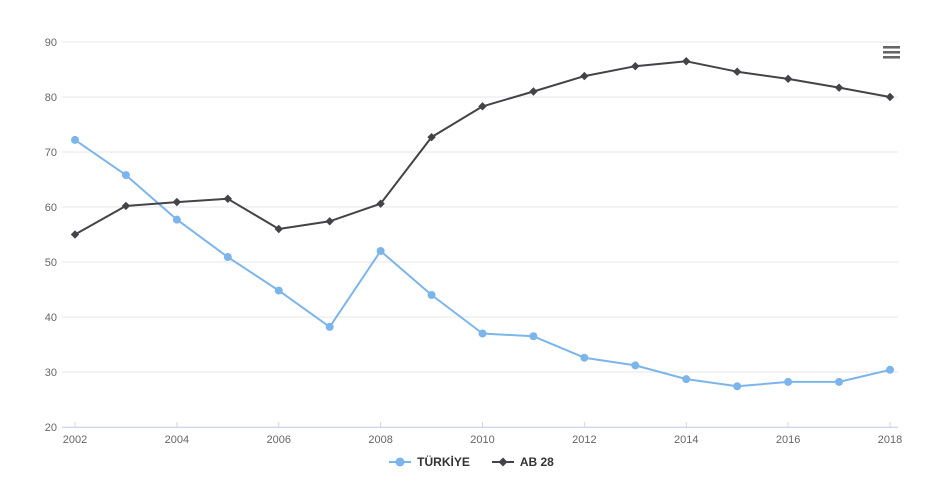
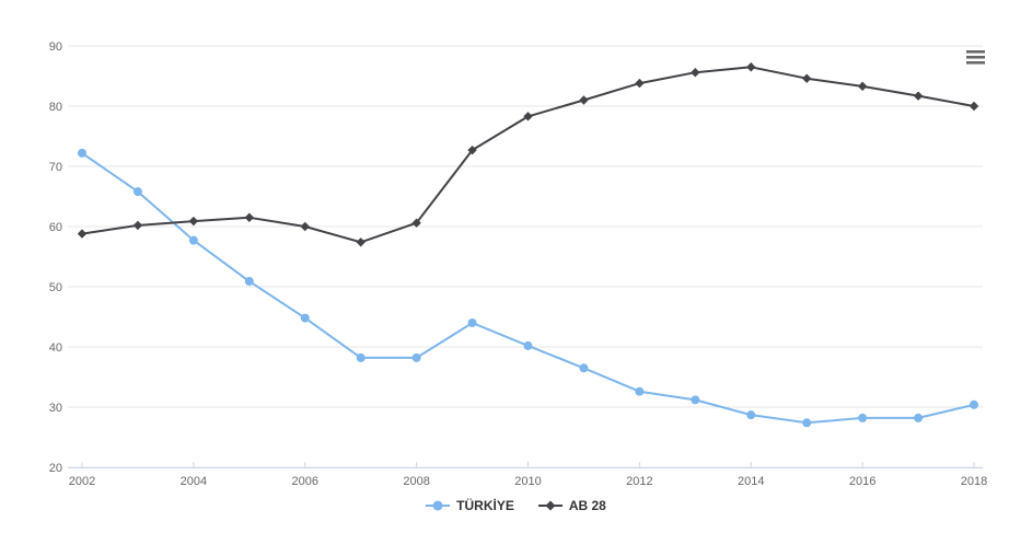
AB 28/2002: 55 -> 59
AB 28/2006: 56 -> 60
TÜRKİYE/2008: 52 -> 38
TÜRKİYE/2010: 37 -> 40
